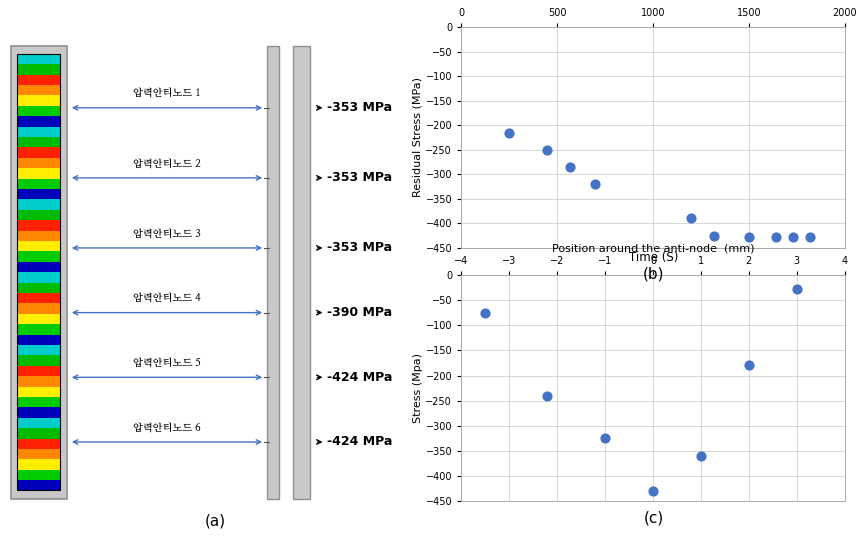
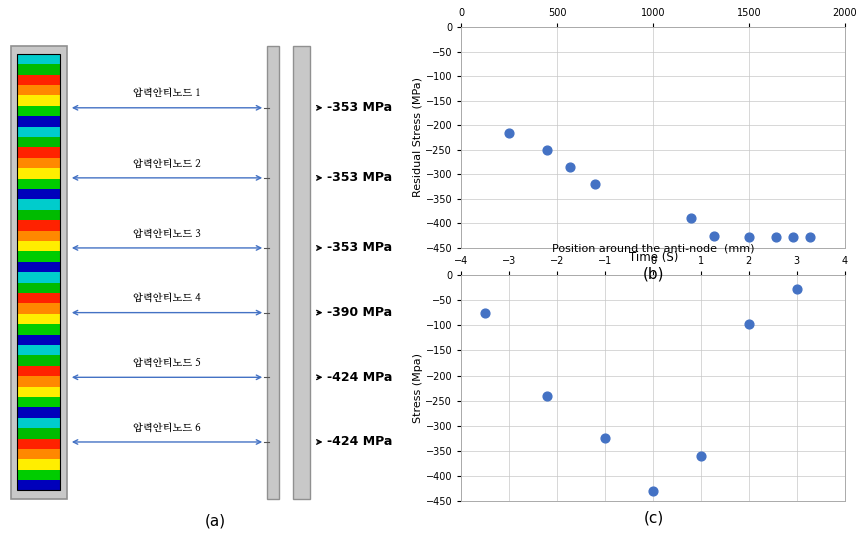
2: -180 -> -98
